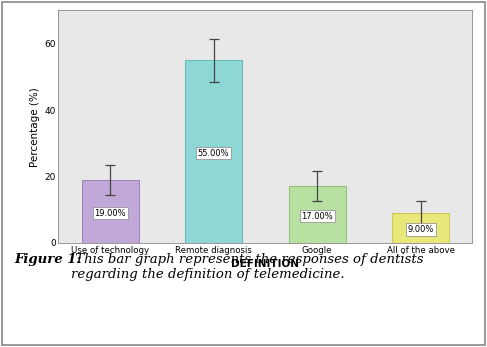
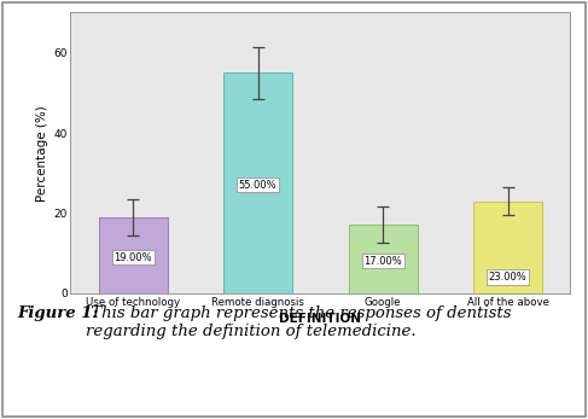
All of the above: 9.00% -> 23.00%
